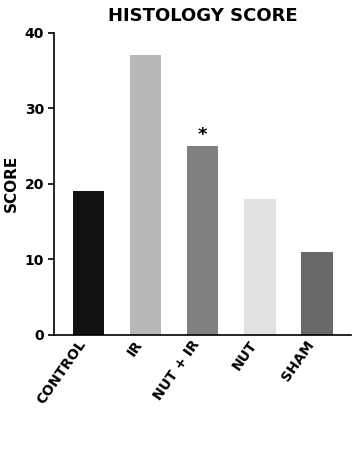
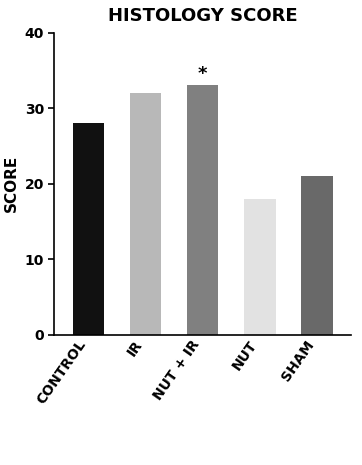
CONTROL: 19 -> 28
IR: 37 -> 32
NUT + IR: 25 -> 33
SHAM: 11 -> 21
